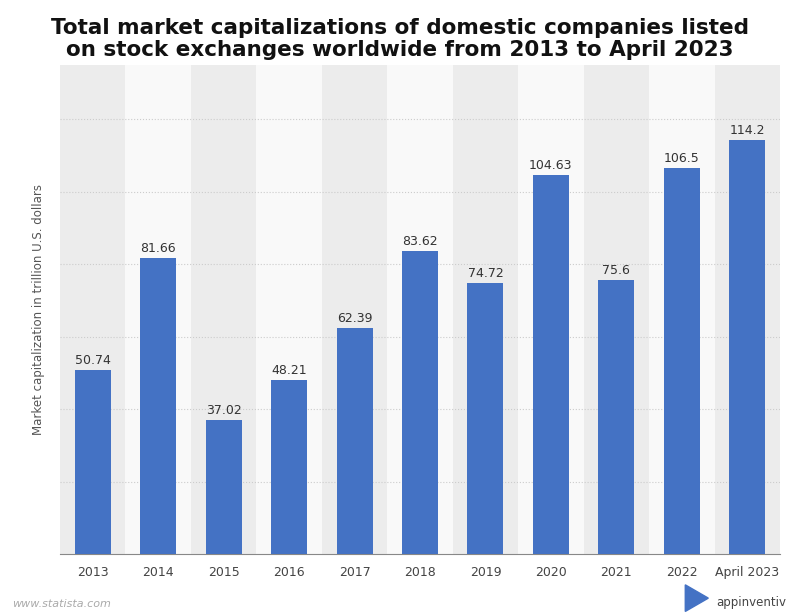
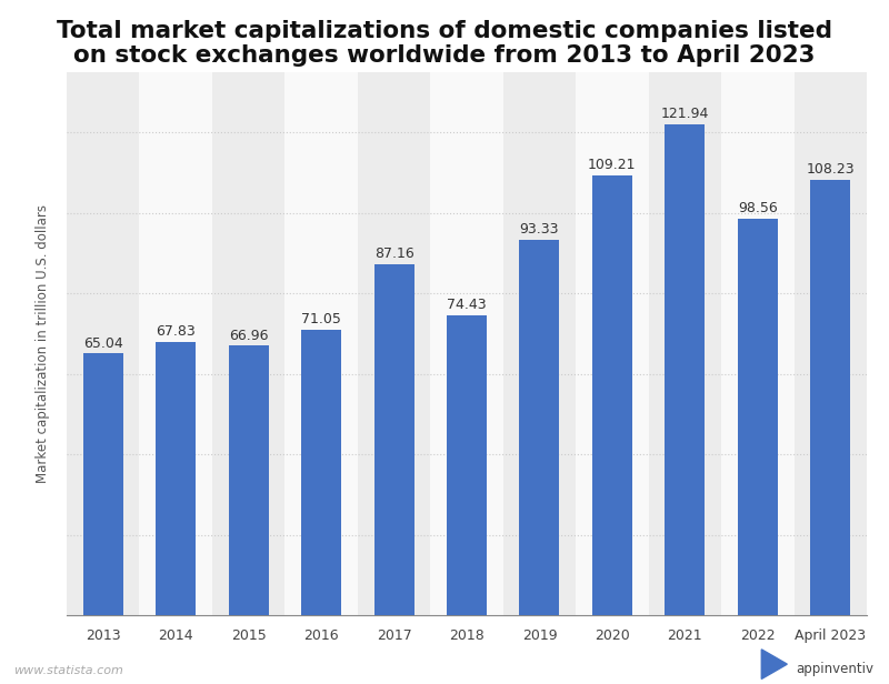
2013: 50.74 -> 65.04
2014: 81.66 -> 67.83
2015: 37.02 -> 66.96
2016: 48.21 -> 71.05
2017: 62.39 -> 87.16
2018: 83.62 -> 74.43
2019: 74.72 -> 93.33
2020: 104.63 -> 109.21
2021: 75.6 -> 121.94
2022: 106.5 -> 98.56
April 2023: 114.2 -> 108.23
